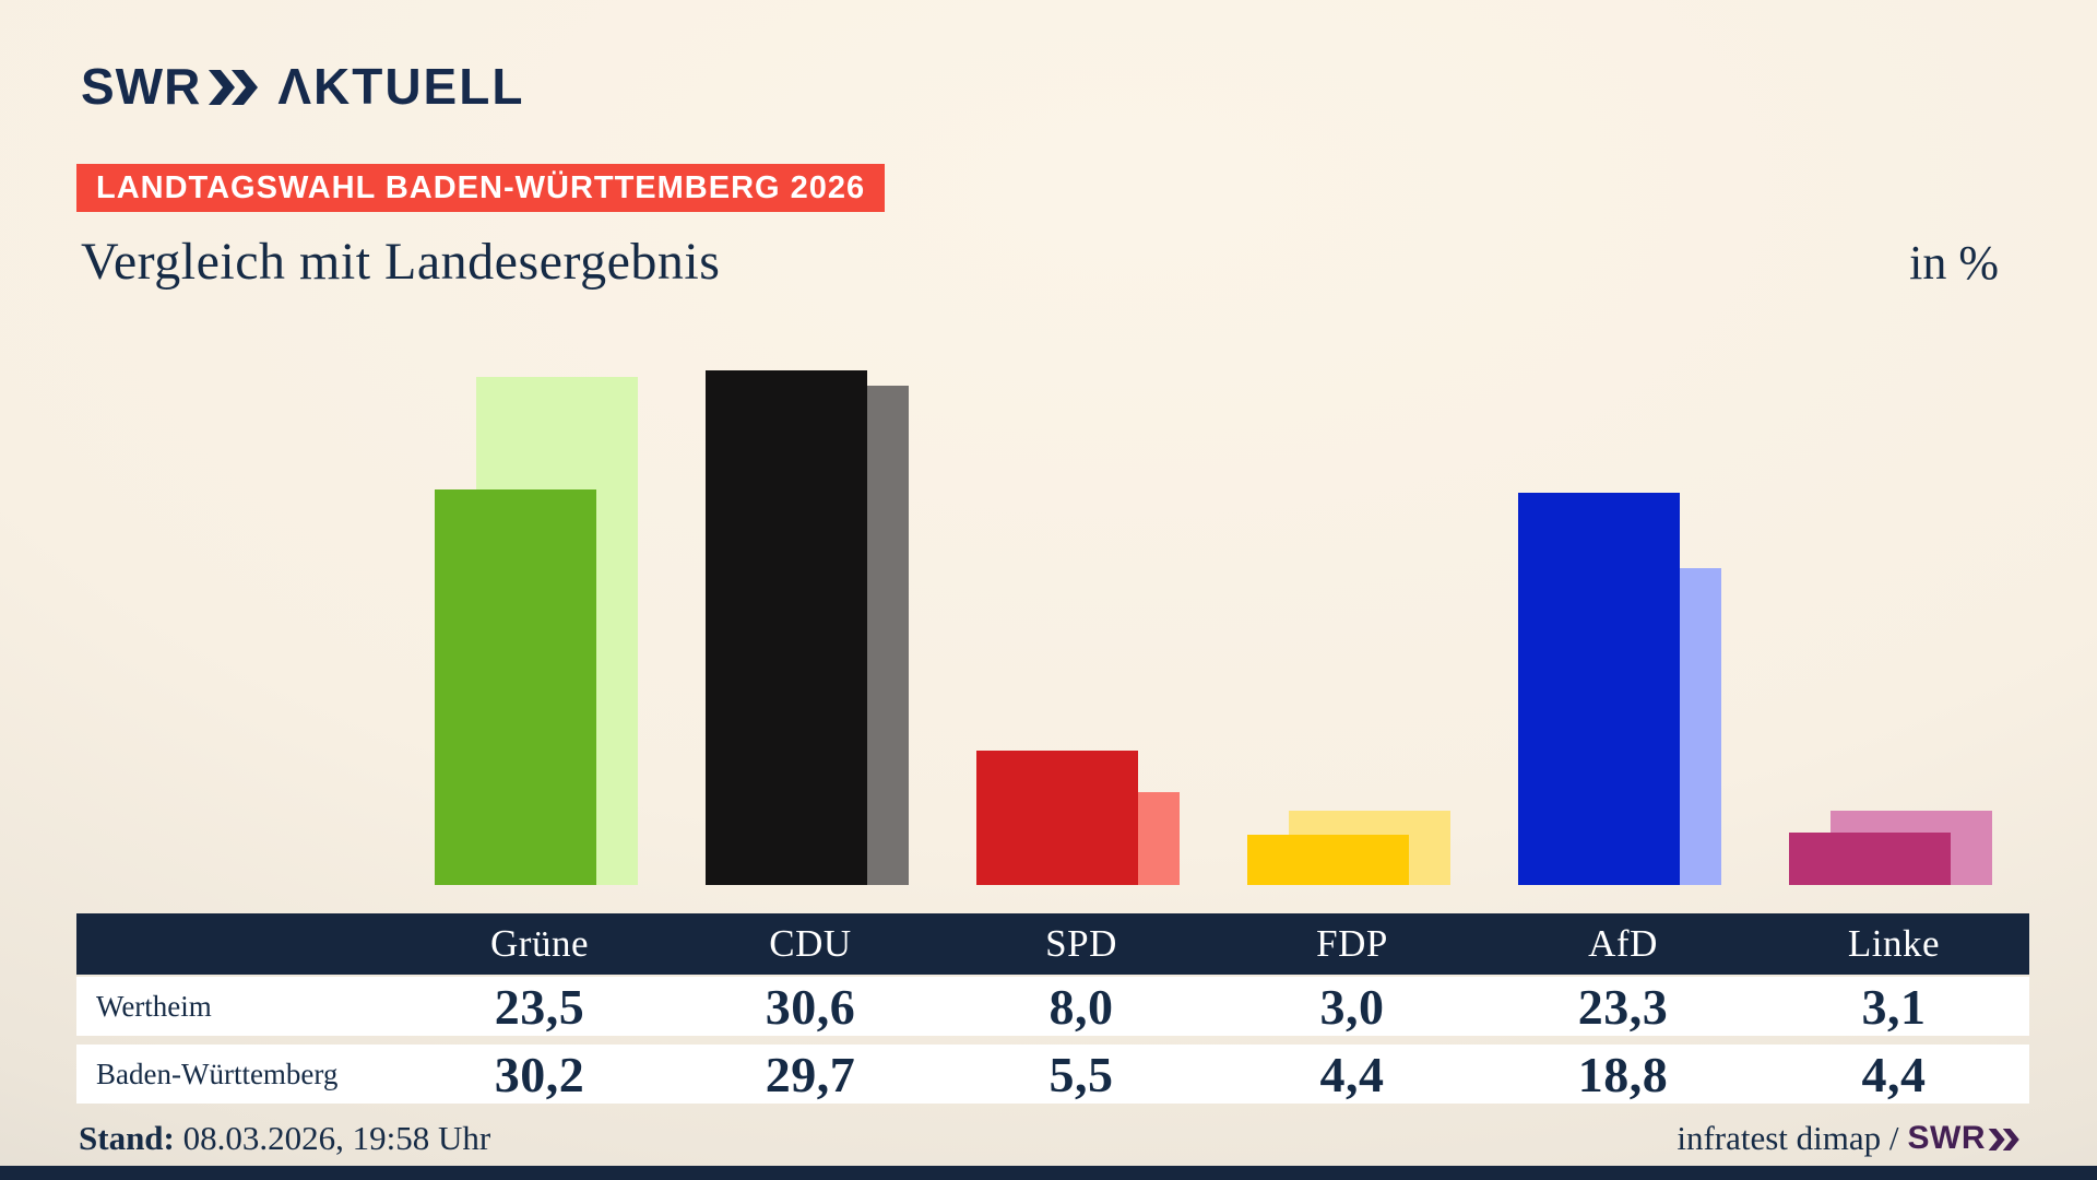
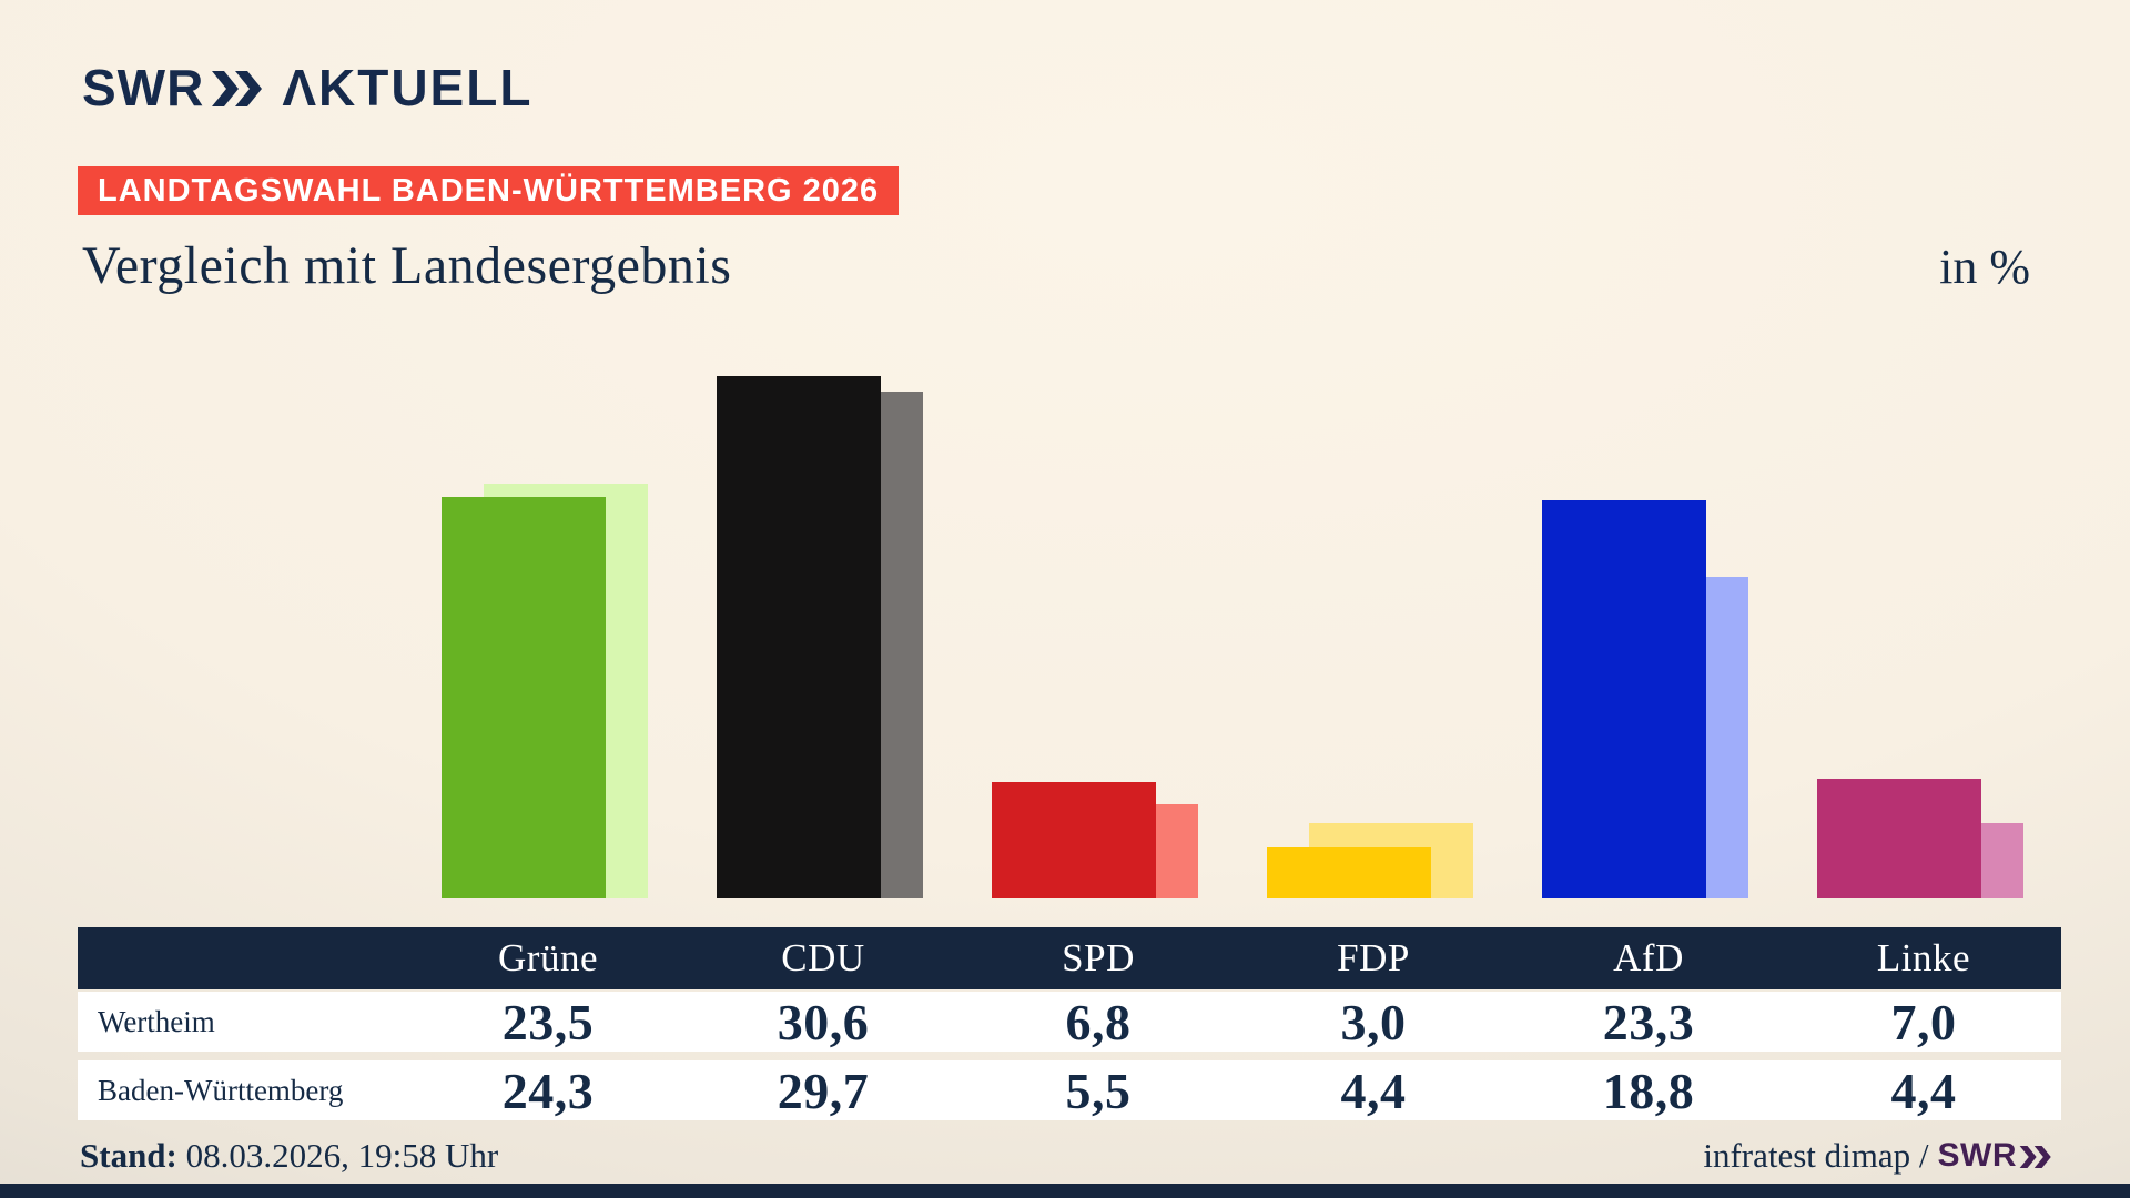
Baden-Württemberg/Grüne: 30,2 -> 24,3
Wertheim/SPD: 8,0 -> 6,8
Wertheim/Linke: 3,1 -> 7,0
